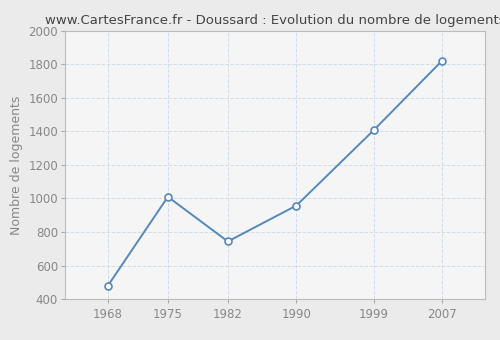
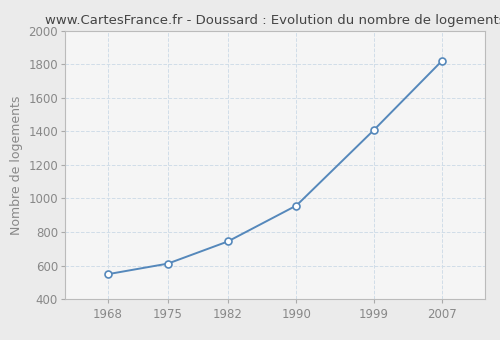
1968: 480 -> 550
1975: 1010 -> 610
